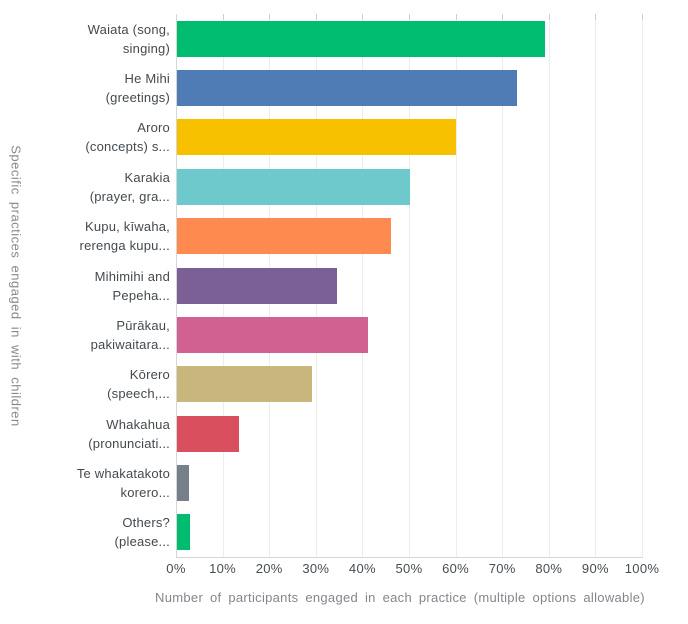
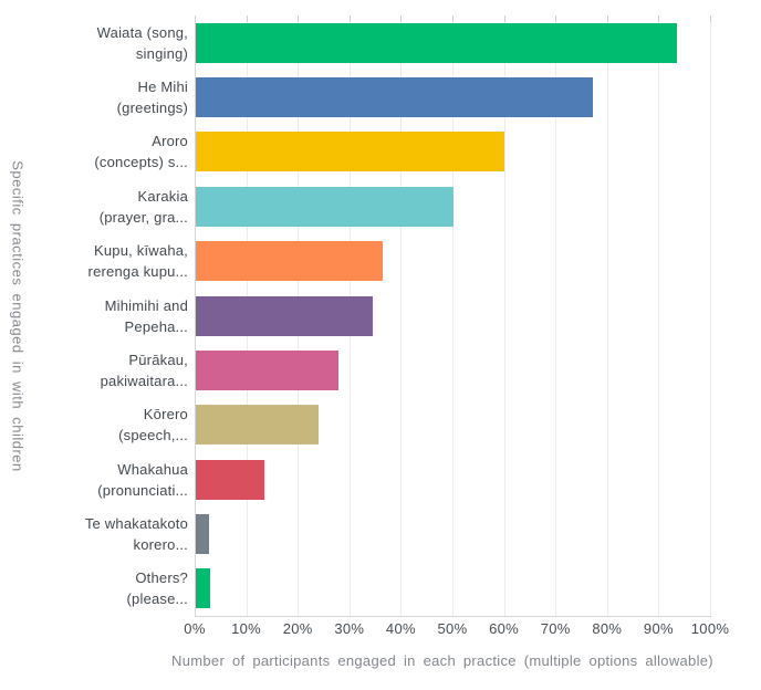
Waiata (song, singing): 79% -> 93%
He Mihi (greetings): 73% -> 77%
Kupu, kīwaha, rerenga kupu...: 46% -> 36%
Pūrākau, pakiwaitara...: 41% -> 28%
Kōrero (speech,...: 29% -> 24%
